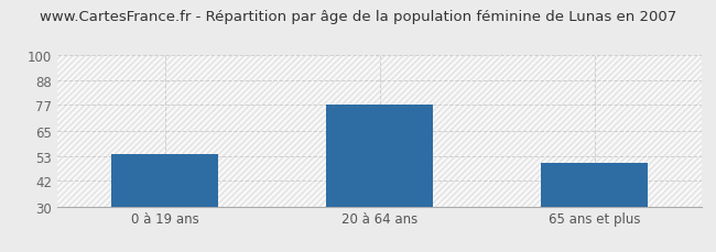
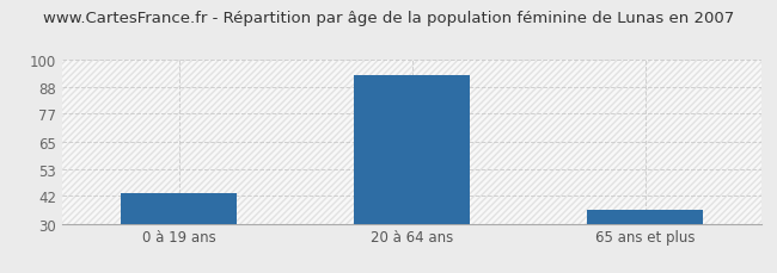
0 à 19 ans: 54 -> 43
20 à 64 ans: 77 -> 93
65 ans et plus: 50 -> 36
